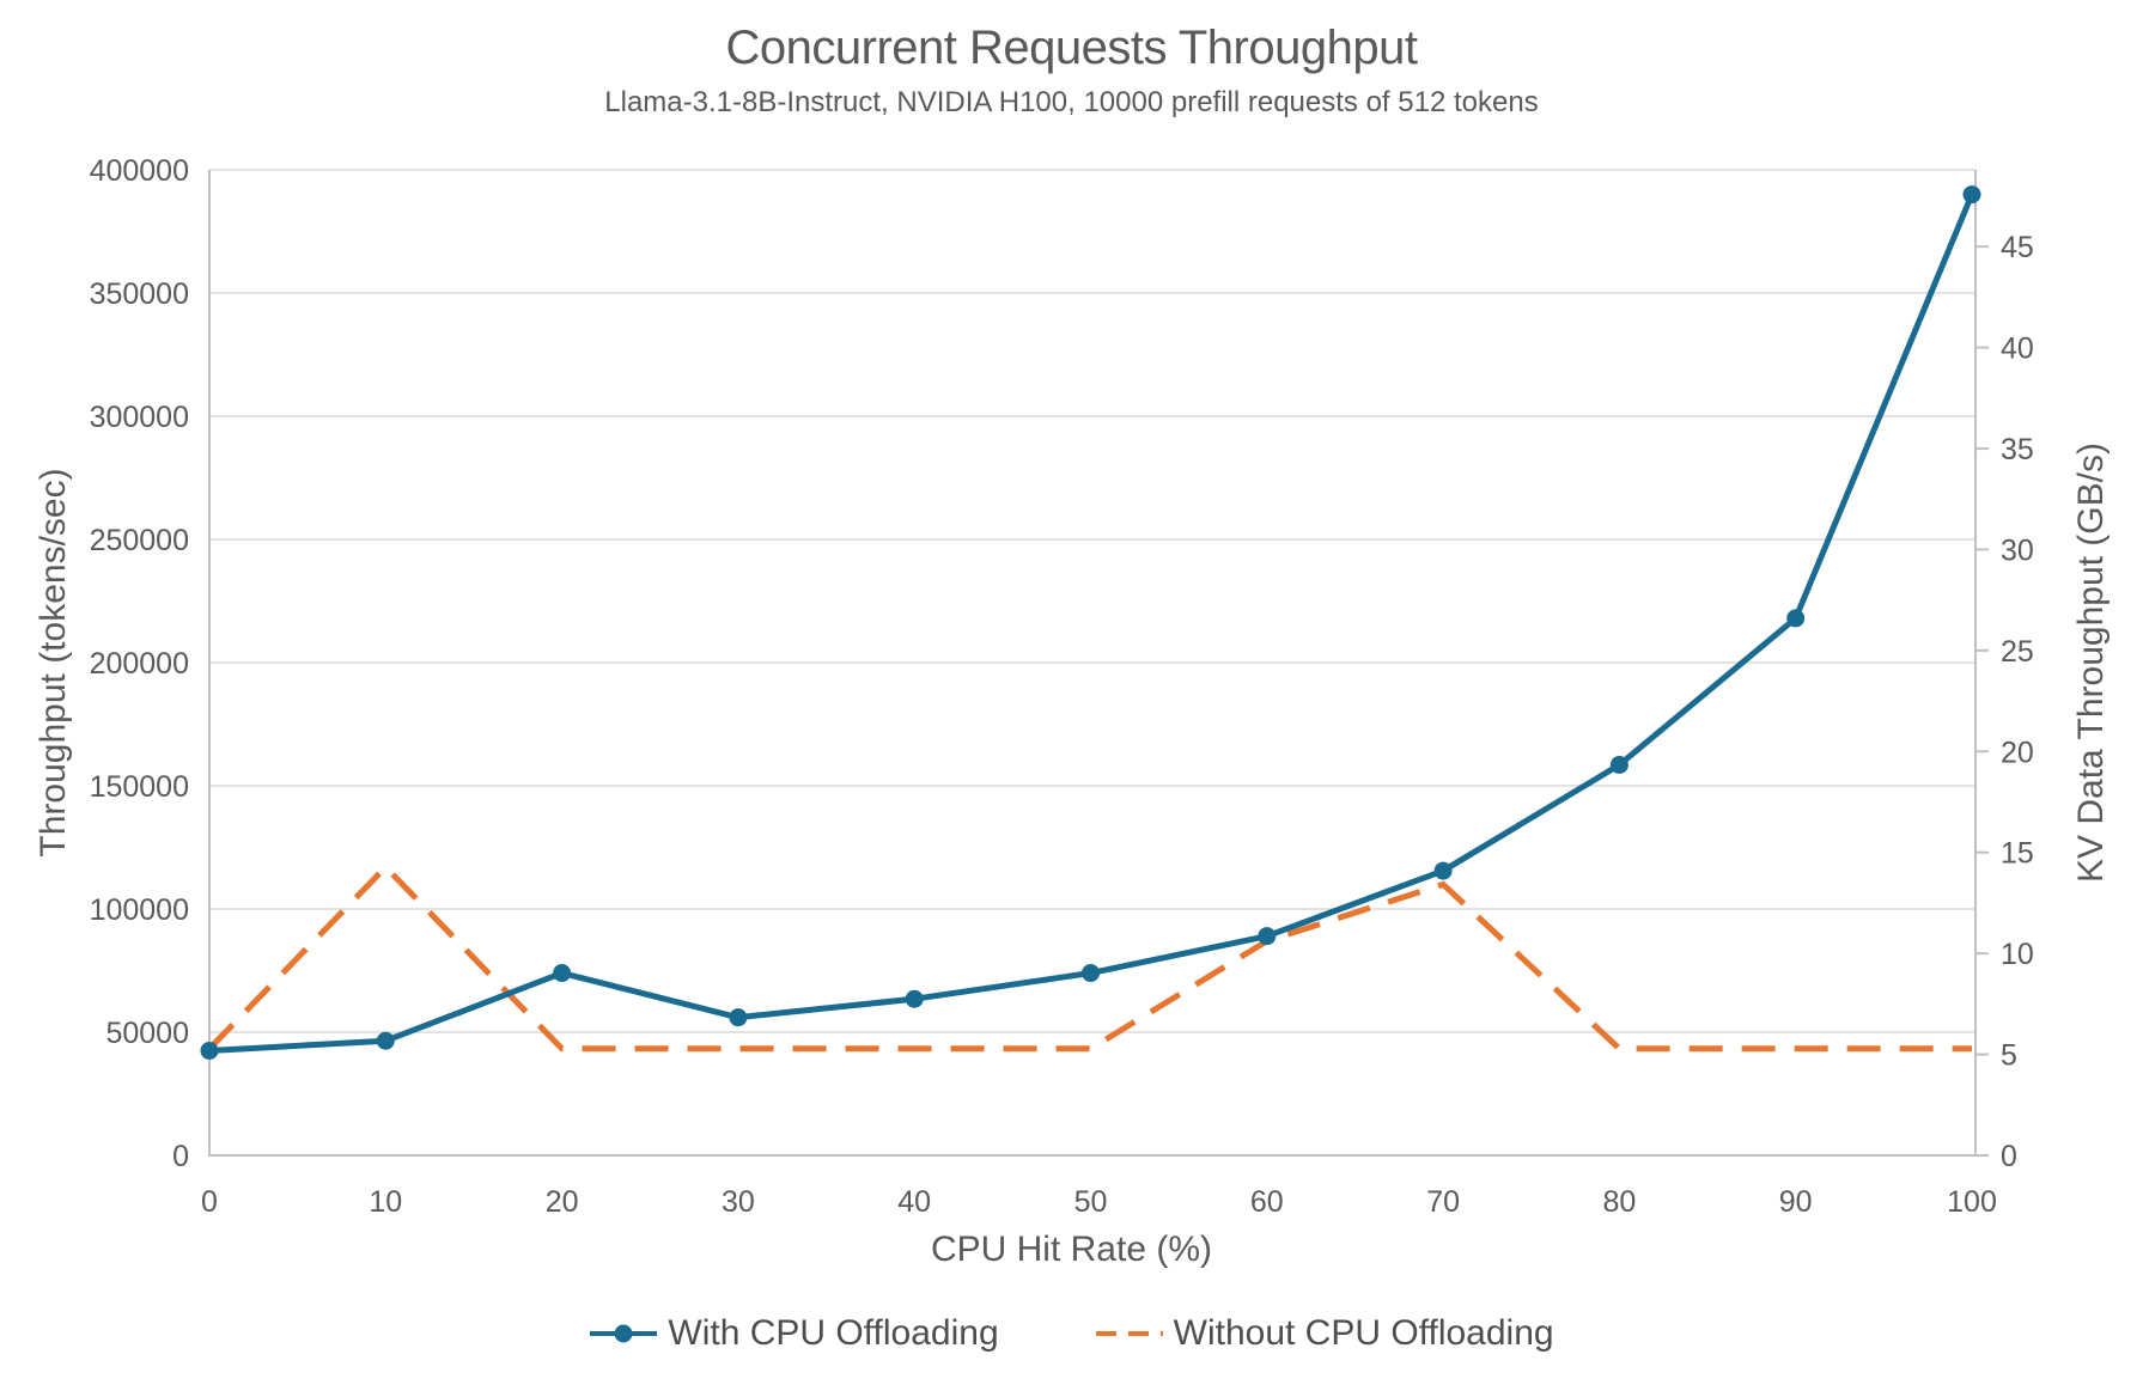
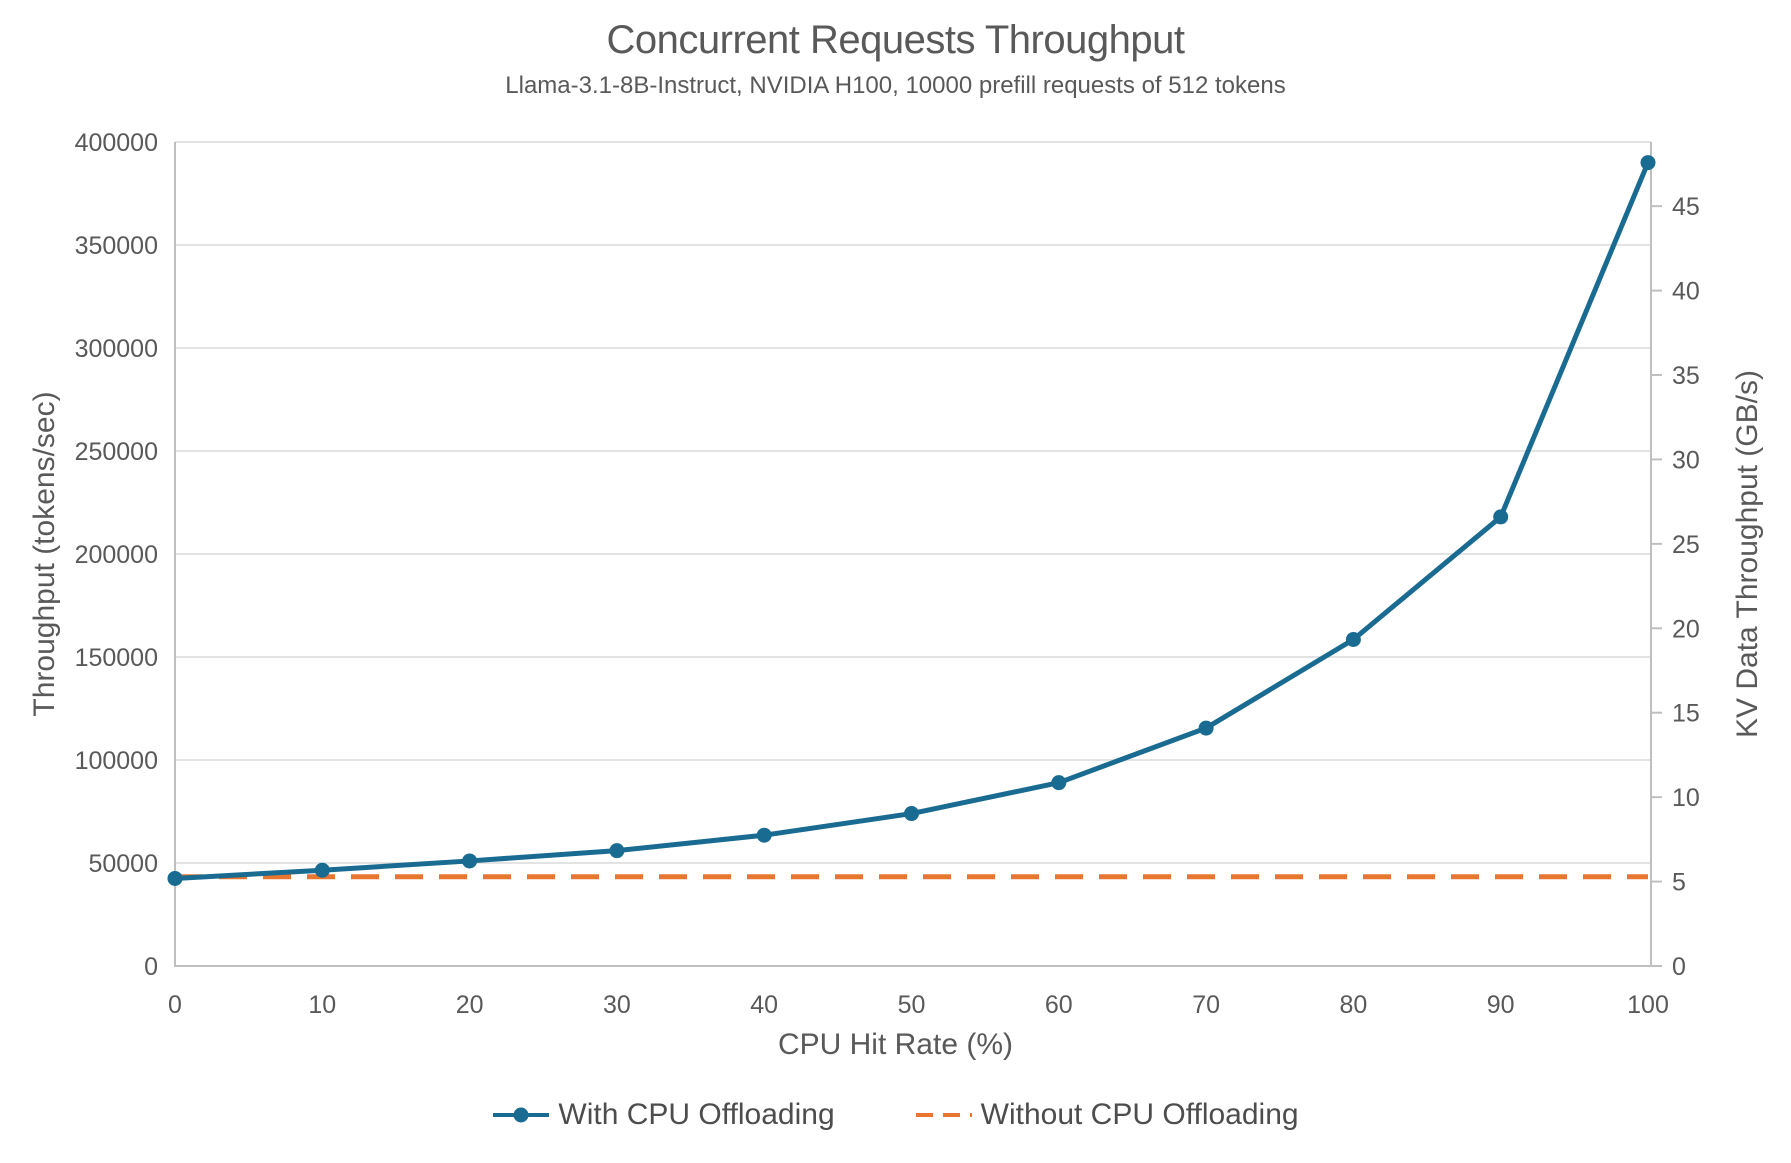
Without CPU Offloading/10: 117000 -> 43000
With CPU Offloading/20: 74000 -> 51000
Without CPU Offloading/60: 87000 -> 43000
Without CPU Offloading/70: 110000 -> 43000
